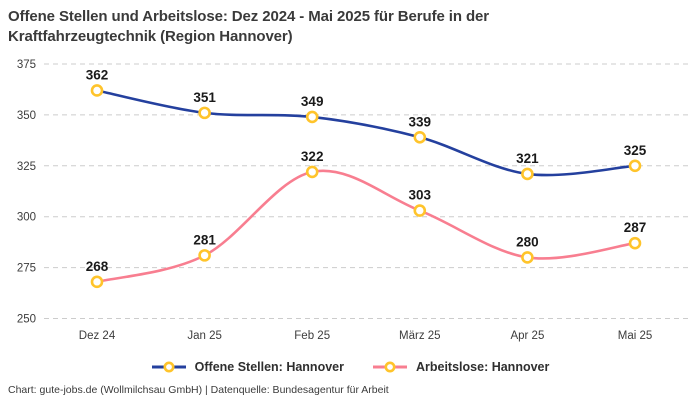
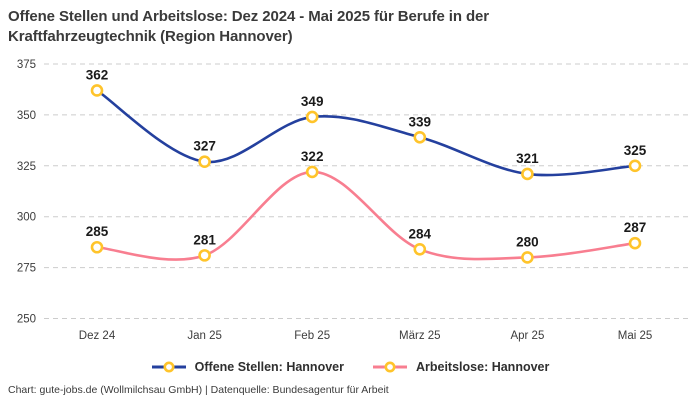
Arbeitslose: Hannover/Dez 24: 268 -> 285
Offene Stellen: Hannover/Jan 25: 351 -> 327
Arbeitslose: Hannover/März 25: 303 -> 284
